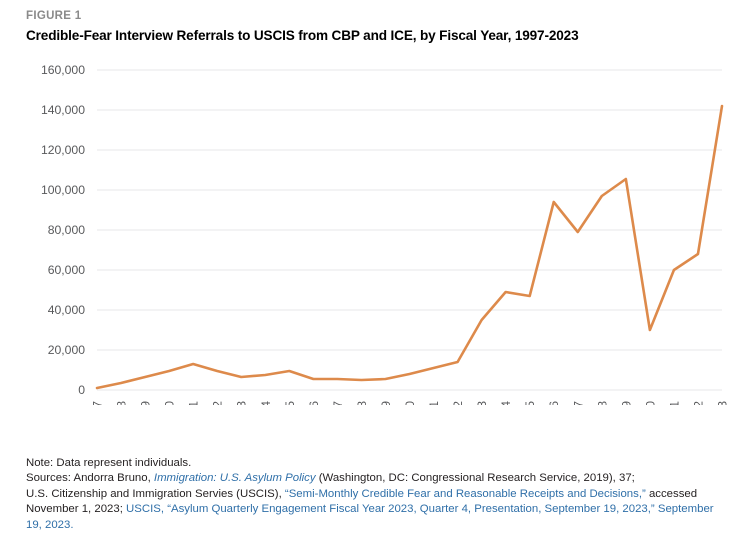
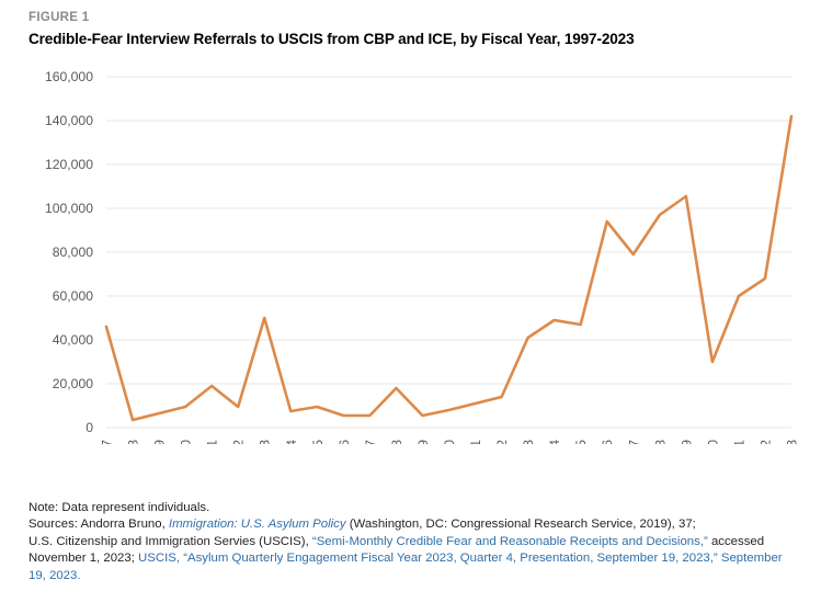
1997: 1000 -> 46000
2001: 13000 -> 19000
2003: 6000 -> 50000
2008: 5000 -> 18000
2013: 35000 -> 41000
